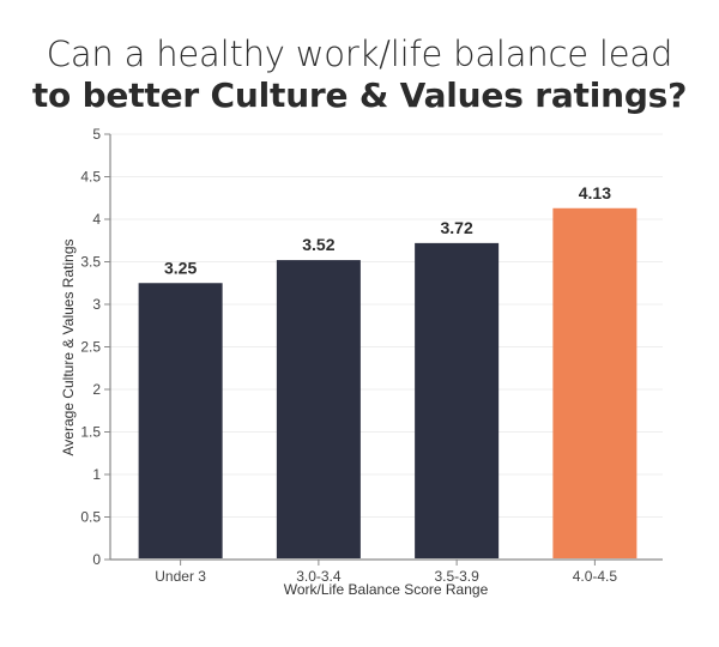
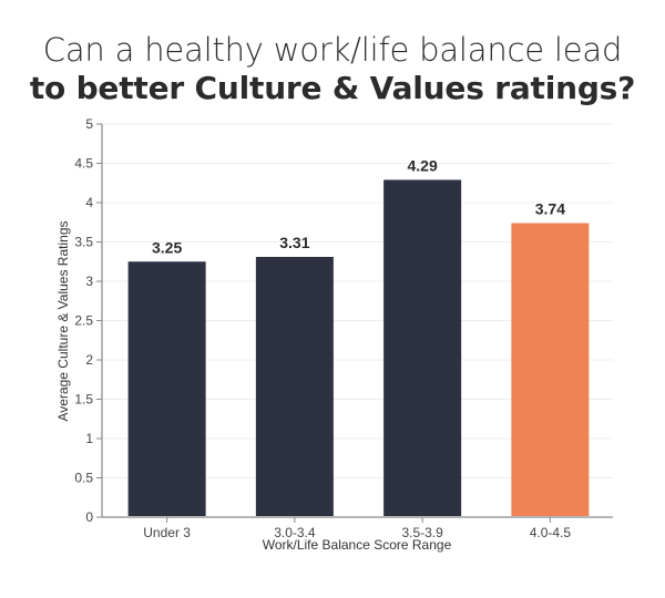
3.0-3.4: 3.52 -> 3.31
3.5-3.9: 3.72 -> 4.29
4.0-4.5: 4.13 -> 3.74
